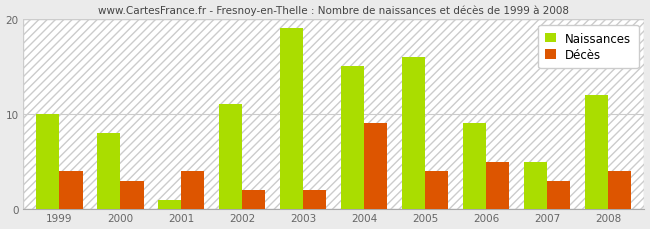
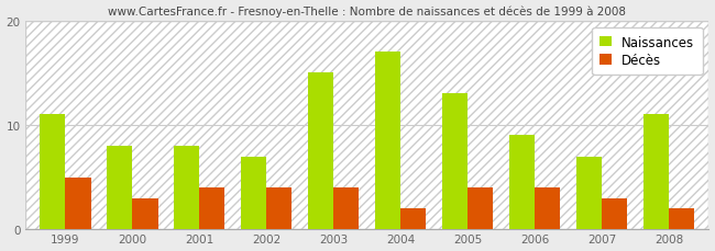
Naissances/1999: 10 -> 11
Décès/1999: 4 -> 5
Naissances/2001: 1 -> 8
Naissances/2002: 11 -> 7
Décès/2002: 2 -> 4
Naissances/2003: 19 -> 15
Décès/2003: 2 -> 4
Naissances/2004: 15 -> 17
Décès/2004: 9 -> 2
Naissances/2005: 16 -> 13
Décès/2006: 5 -> 4
Naissances/2007: 5 -> 7
Naissances/2008: 12 -> 11
Décès/2008: 4 -> 2
